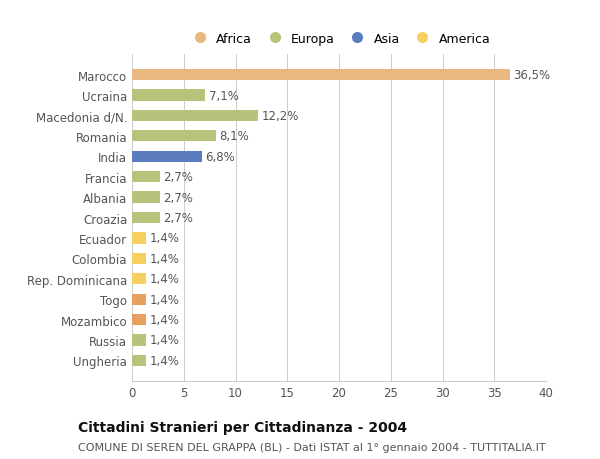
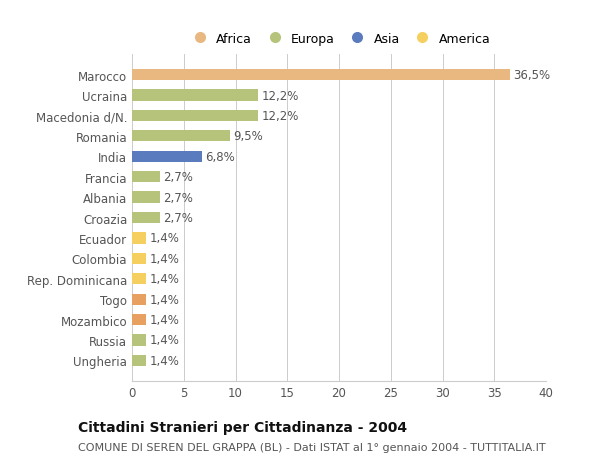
Ucraina: 7,1% -> 12,2%
Romania: 8,1% -> 9,5%
